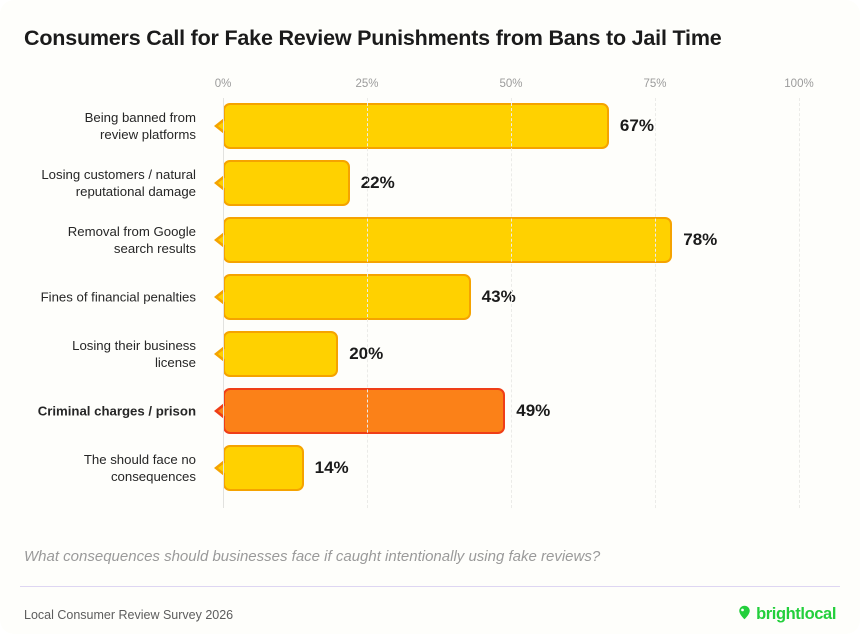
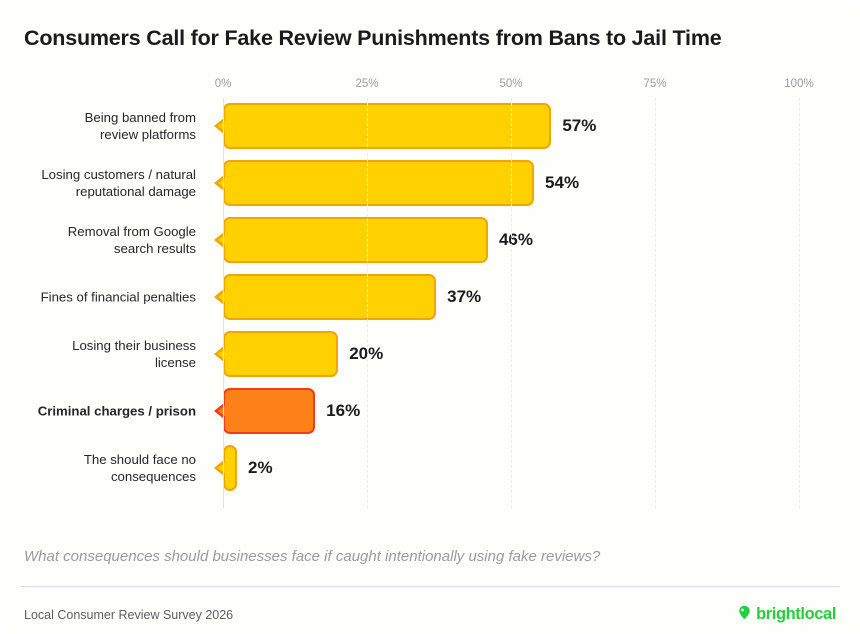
Being banned from review platforms: 67% -> 57%
Losing customers / natural reputational damage: 22% -> 54%
Removal from Google search results: 78% -> 46%
Fines of financial penalties: 43% -> 37%
Criminal charges / prison: 49% -> 16%
The should face no consequences: 14% -> 2%
